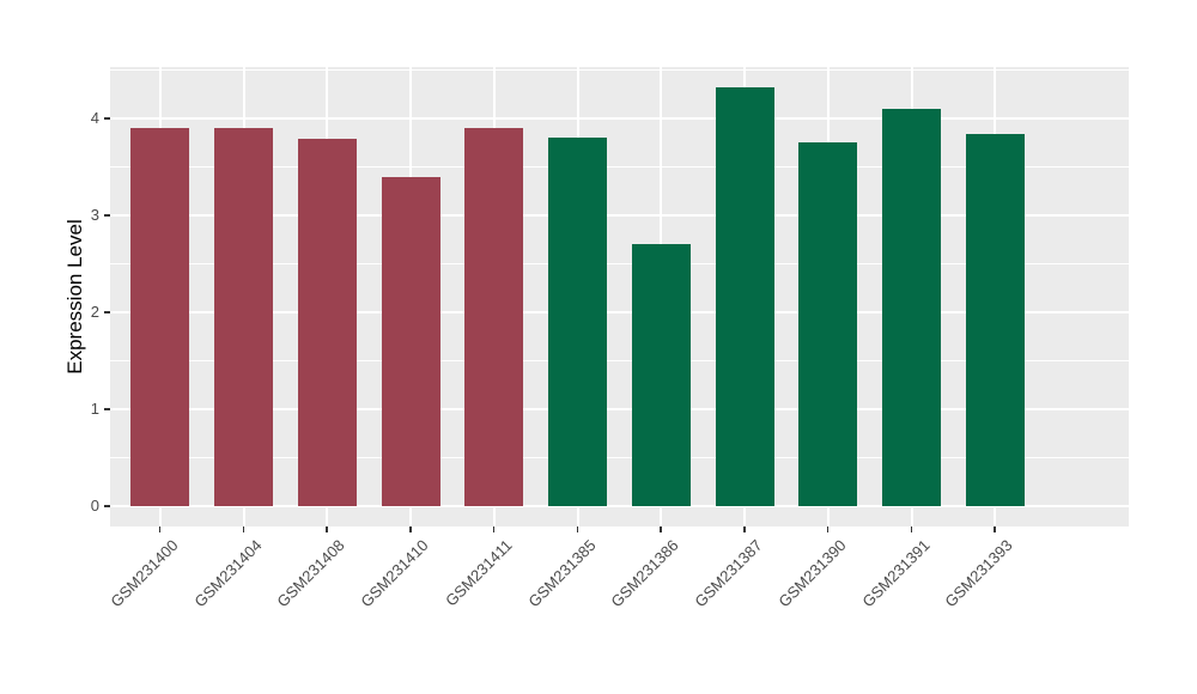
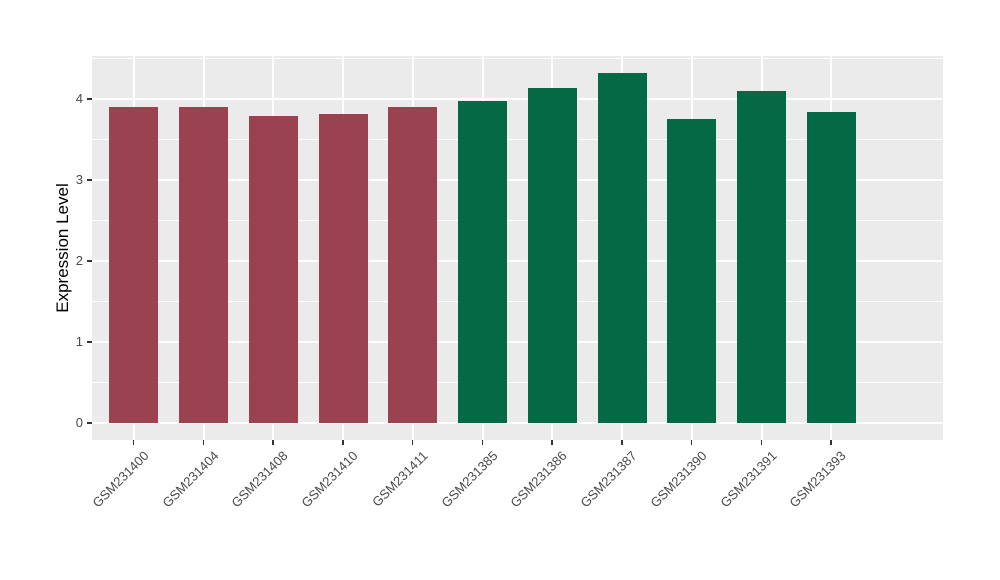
GSM231410: 3.4 -> 3.8
GSM231385: 3.8 -> 4.0
GSM231386: 2.7 -> 4.1
